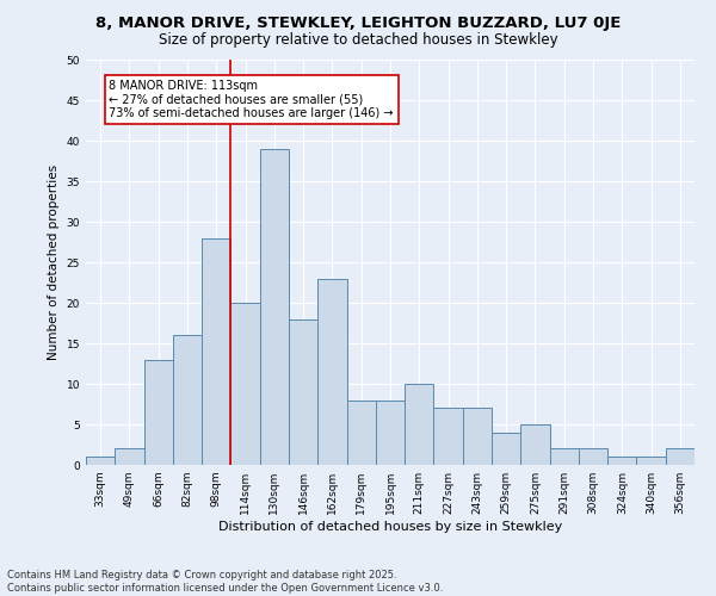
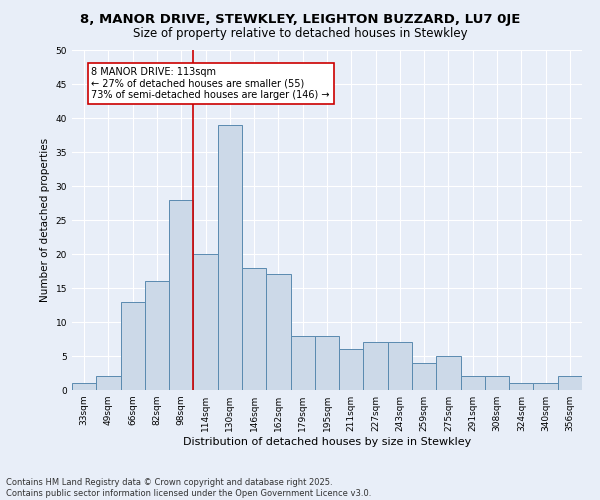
162sqm: 23 -> 17
211sqm: 10 -> 6
